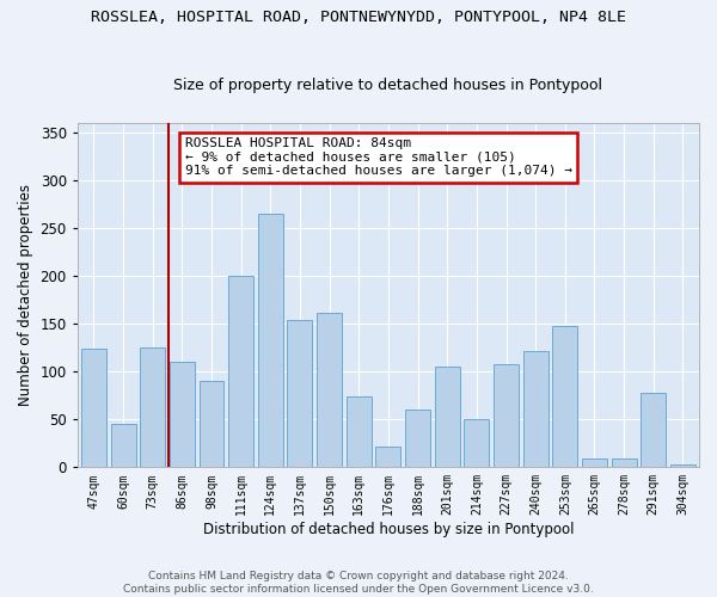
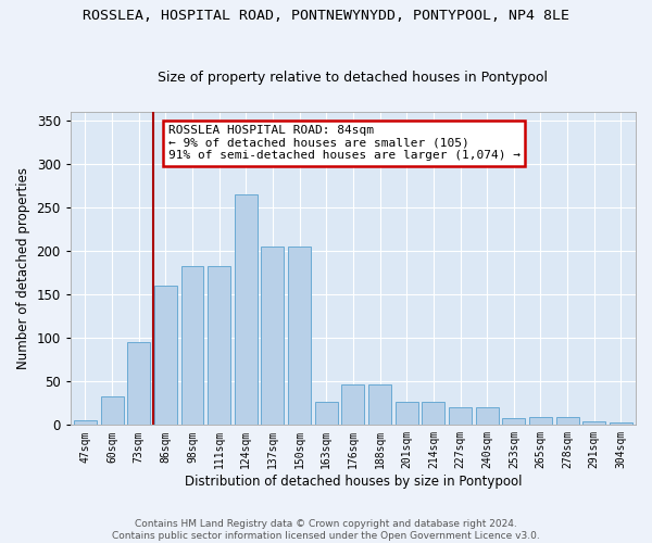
47sqm: 124 -> 6
60sqm: 46 -> 33
73sqm: 126 -> 95
86sqm: 110 -> 160
98sqm: 90 -> 183
111sqm: 200 -> 183
137sqm: 154 -> 205
150sqm: 162 -> 205
163sqm: 74 -> 27
176sqm: 22 -> 47
188sqm: 60 -> 47
201sqm: 106 -> 27
214sqm: 50 -> 27
227sqm: 108 -> 21
240sqm: 122 -> 21
253sqm: 148 -> 8
291sqm: 78 -> 4
